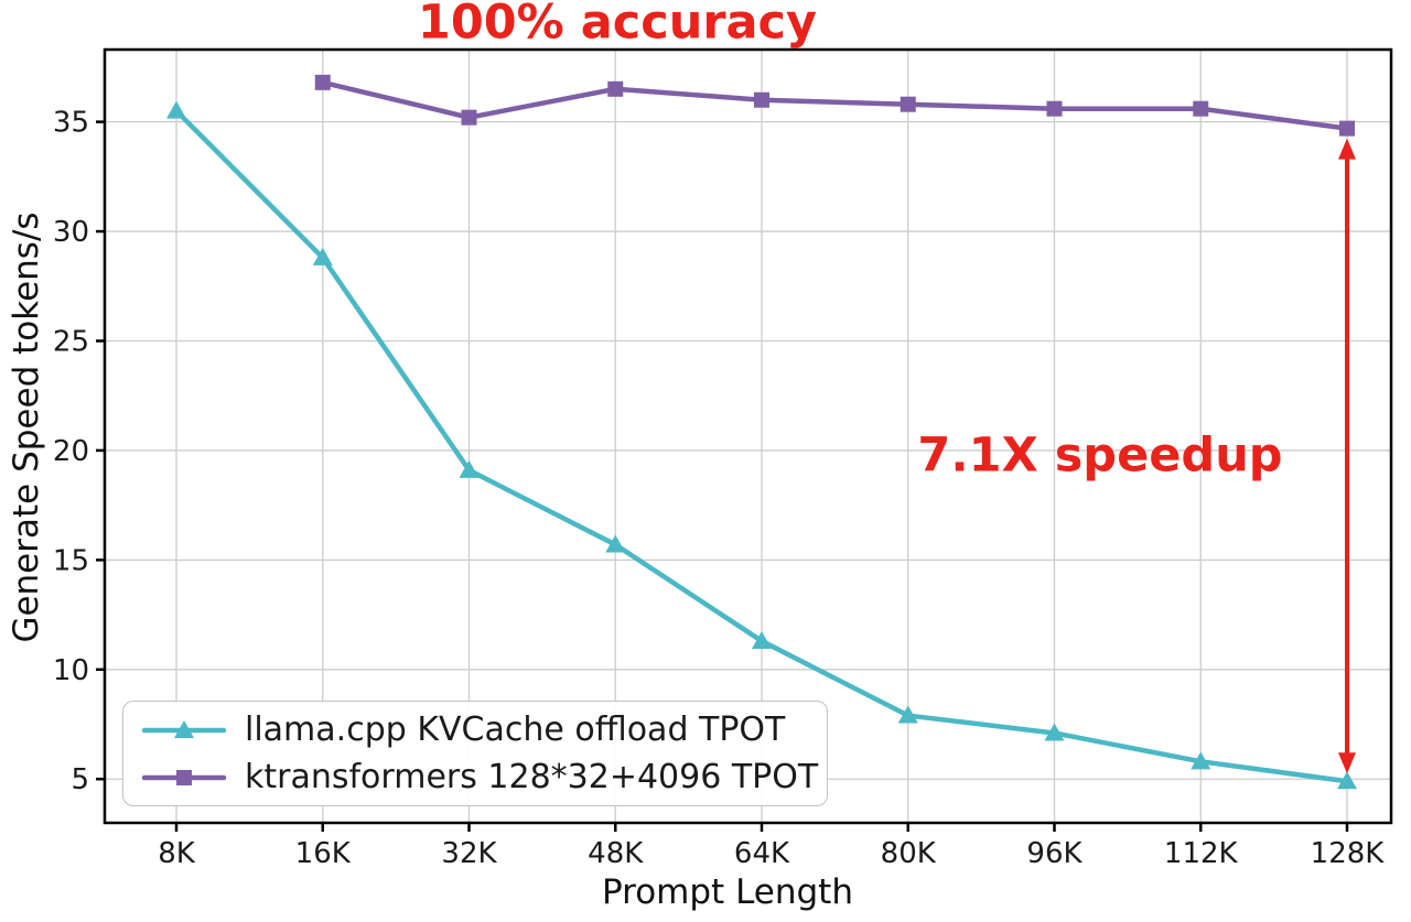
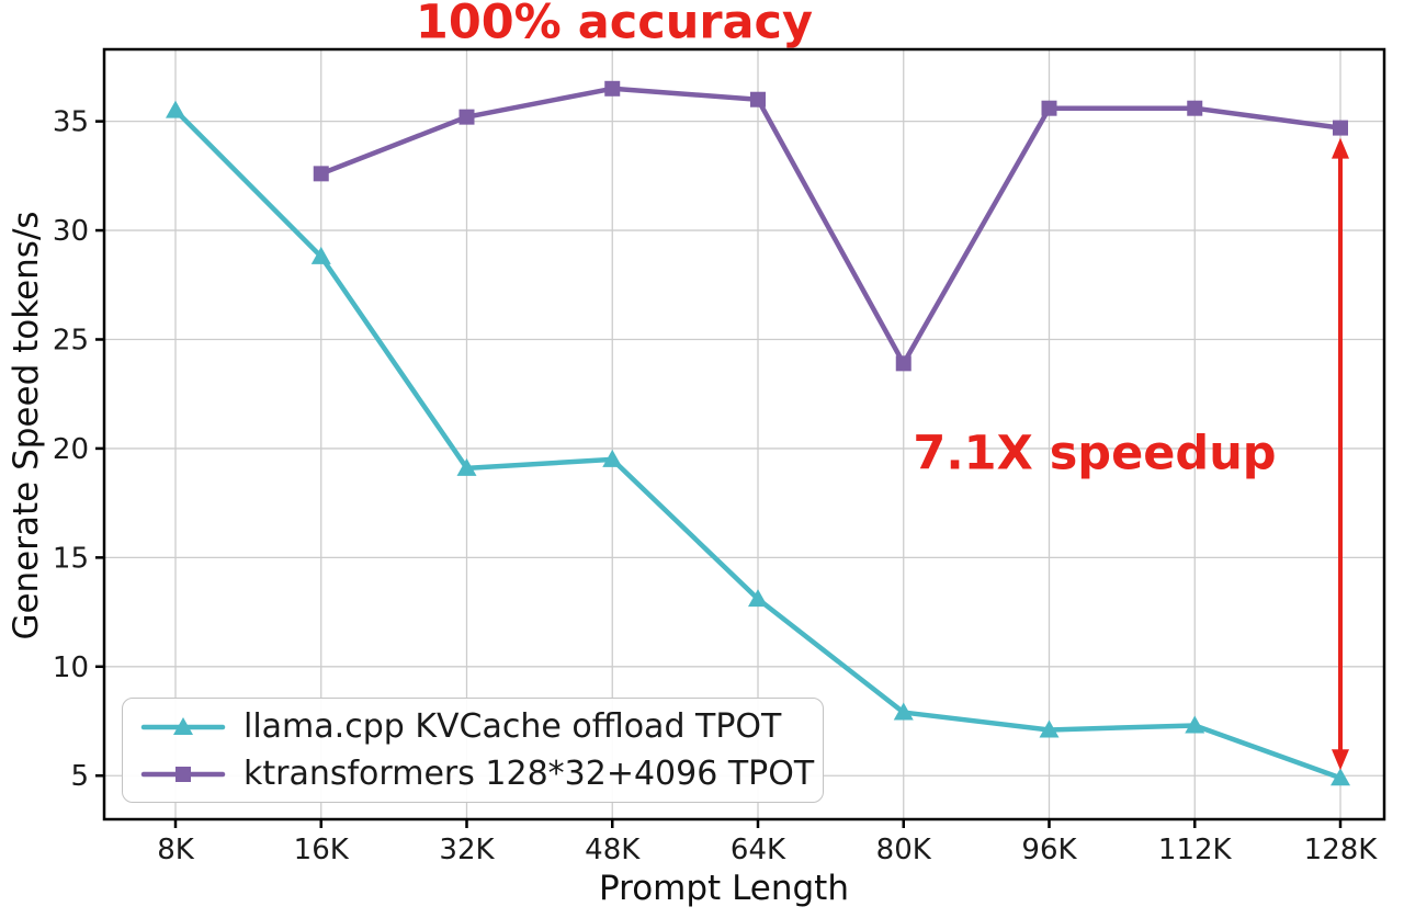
ktransformers 128*32+4096 TPOT/16K: 36.8 -> 32.6
llama.cpp KVCache offload TPOT/48K: 15.7 -> 19.5
llama.cpp KVCache offload TPOT/64K: 11.3 -> 13.1
ktransformers 128*32+4096 TPOT/80K: 35.8 -> 23.9
llama.cpp KVCache offload TPOT/112K: 5.8 -> 7.3
